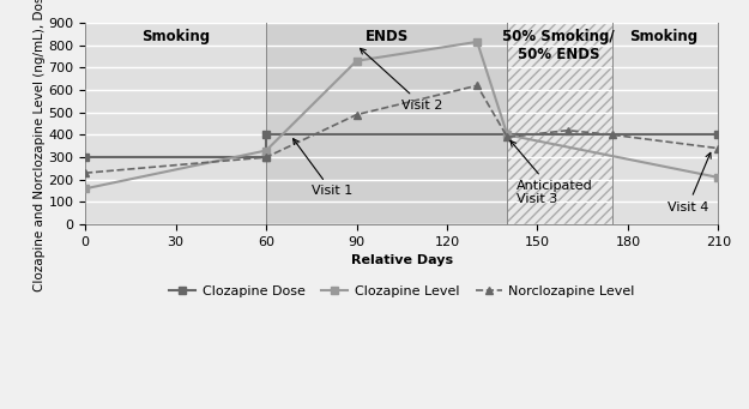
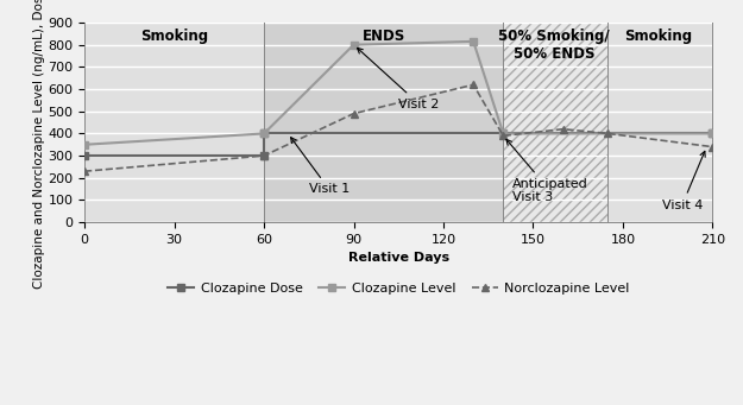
Clozapine Level/0: 160 -> 350
Clozapine Level/60: 330 -> 400
Clozapine Level/90: 730 -> 800
Clozapine Level/210: 210 -> 400
